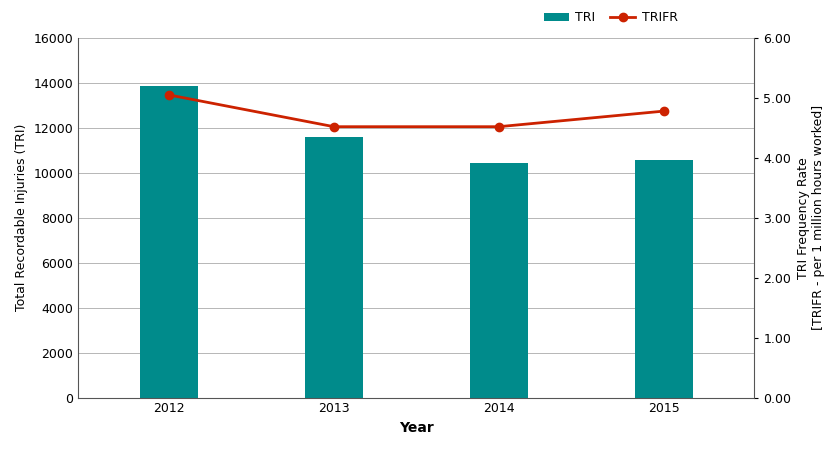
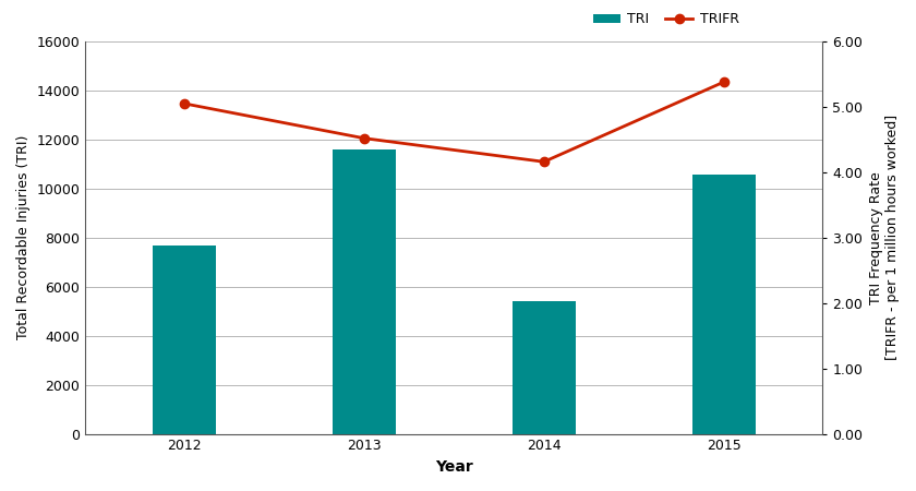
TRI/2012: 13850 -> 7700
TRI/2014: 10450 -> 5400
TRIFR/2014: 4.52 -> 4.16
TRIFR/2015: 4.78 -> 5.38
